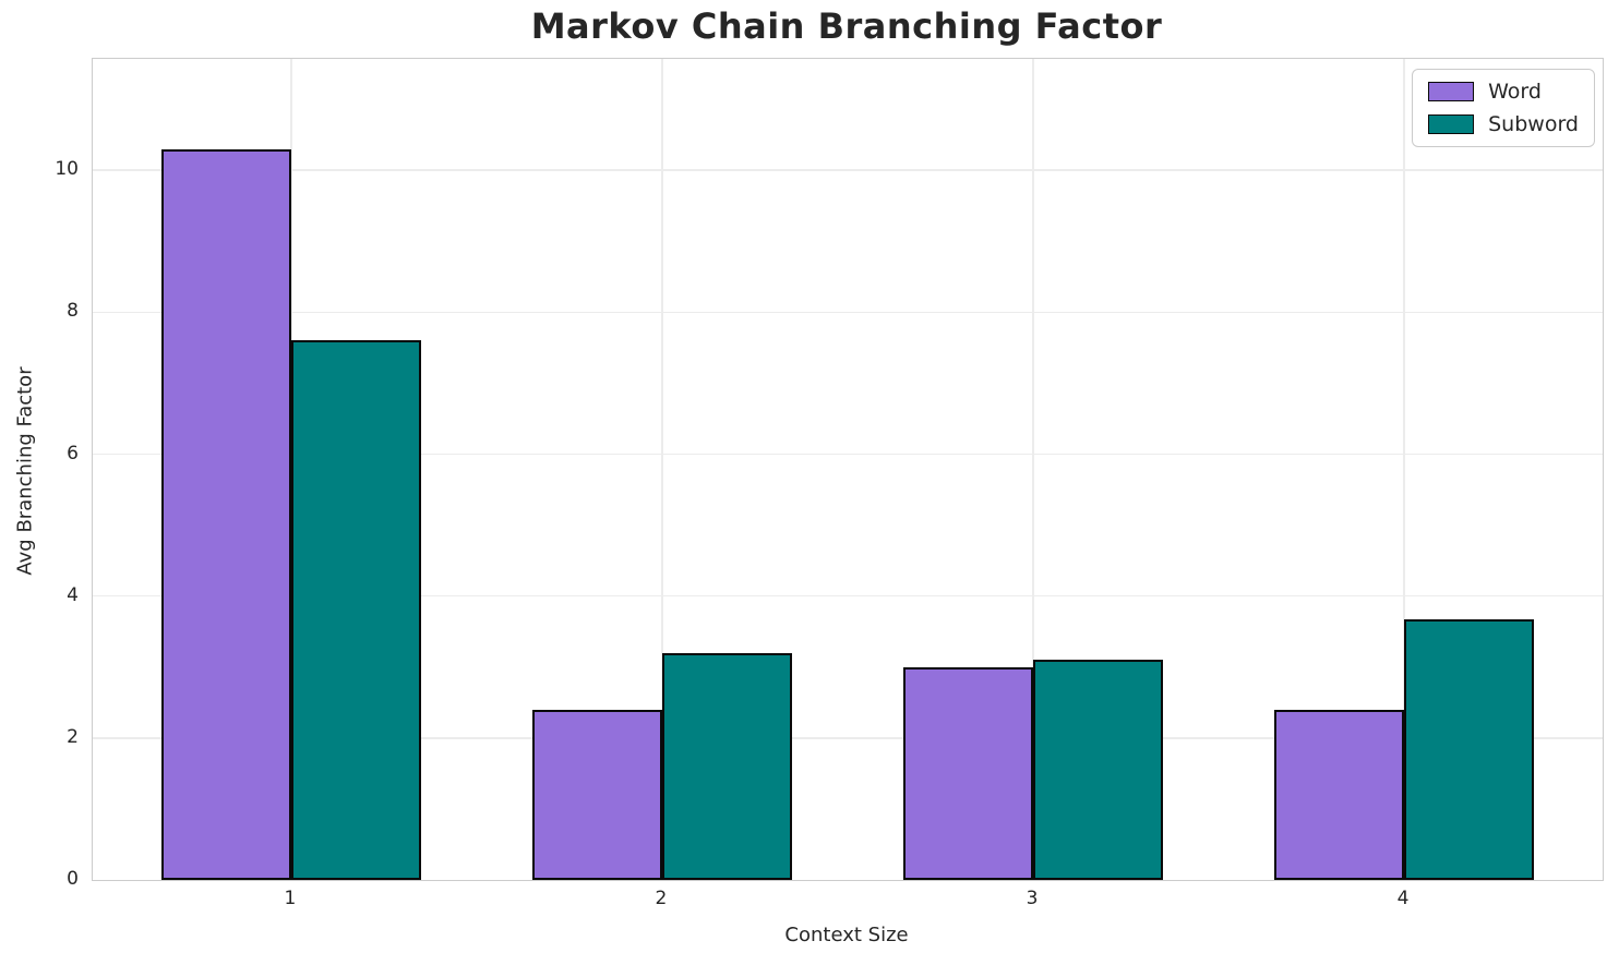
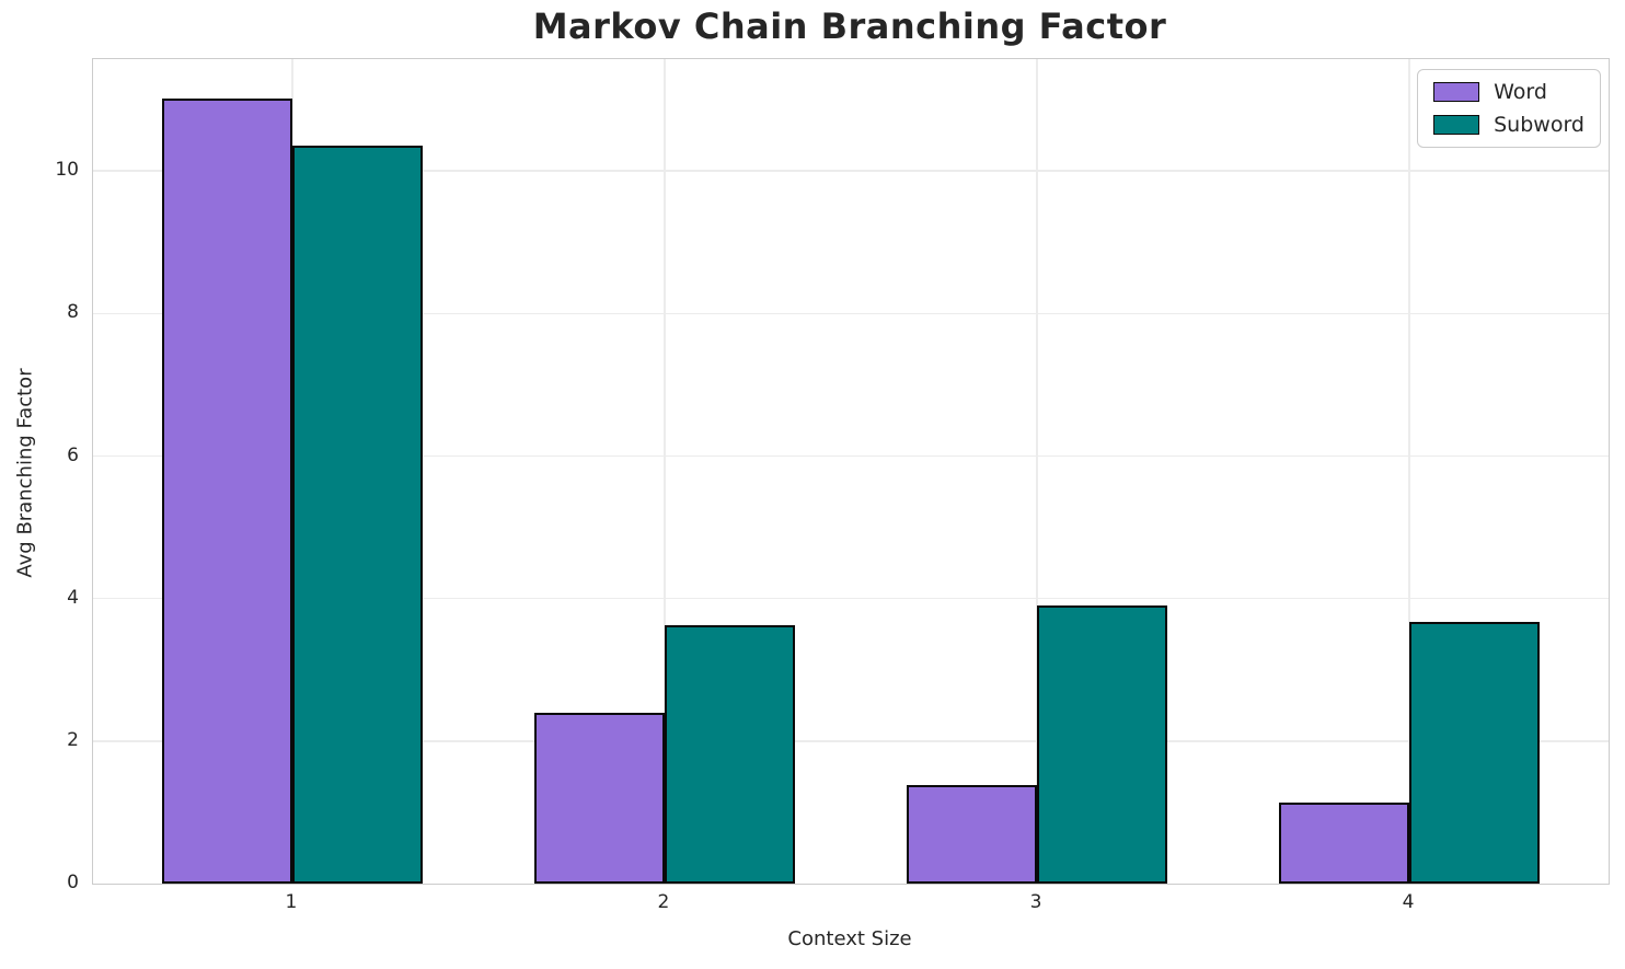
Word/1: 10.3 -> 11.0
Subword/1: 7.6 -> 10.3
Subword/2: 3.2 -> 3.6
Word/3: 3.0 -> 1.4
Subword/3: 3.1 -> 3.9
Word/4: 2.4 -> 1.1
